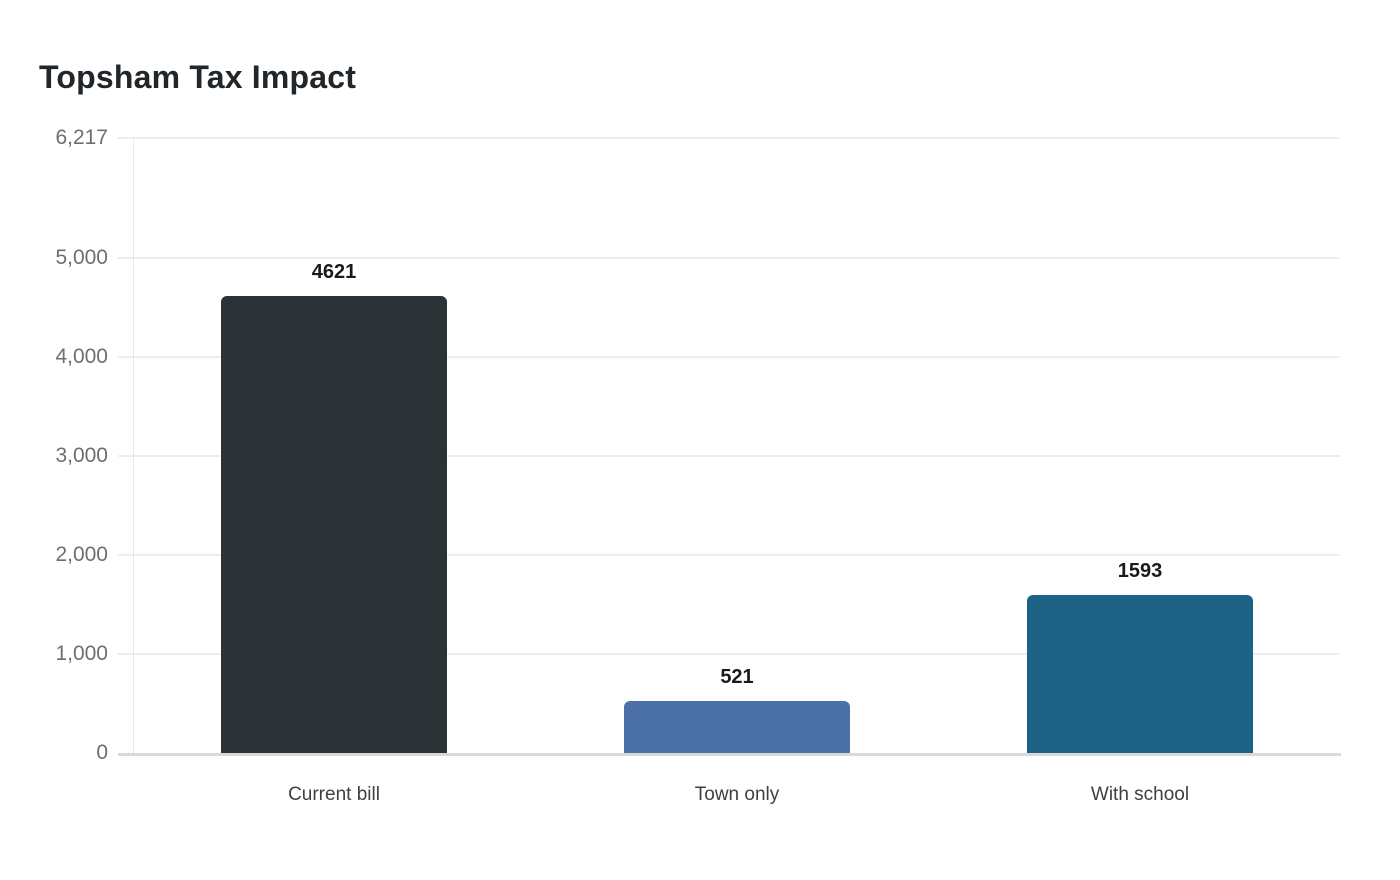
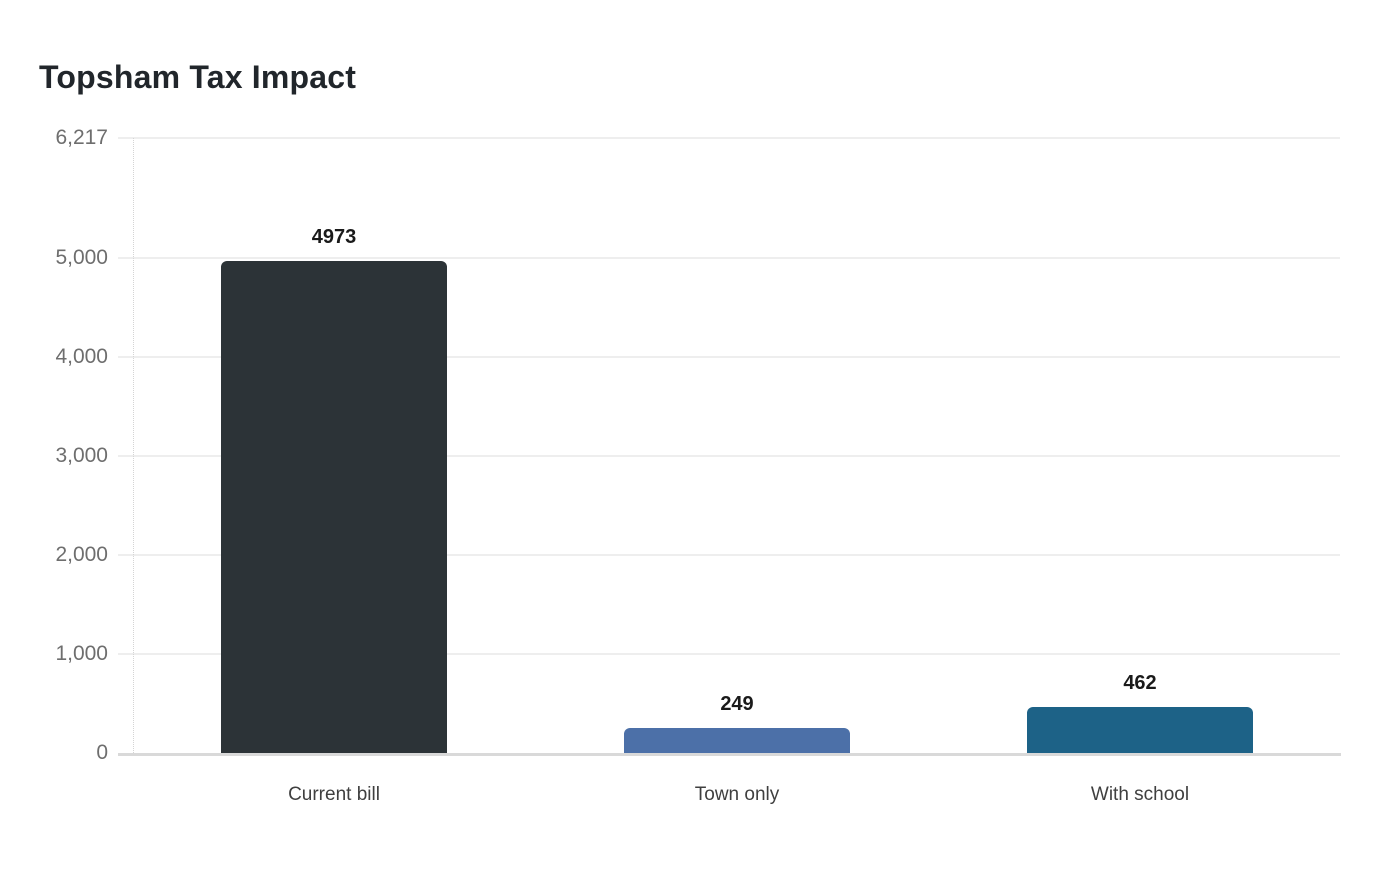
Current bill: 4621 -> 4973
Town only: 521 -> 249
With school: 1593 -> 462
